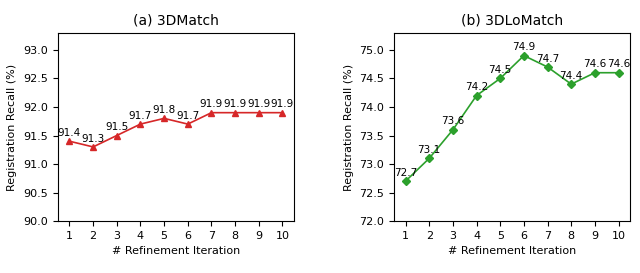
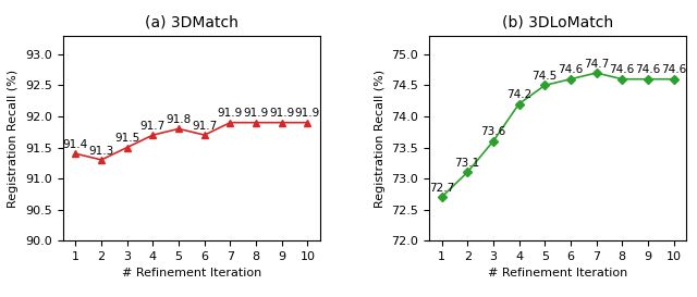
(b) 3DLoMatch/6: 74.9 -> 74.6
(b) 3DLoMatch/8: 74.4 -> 74.6
